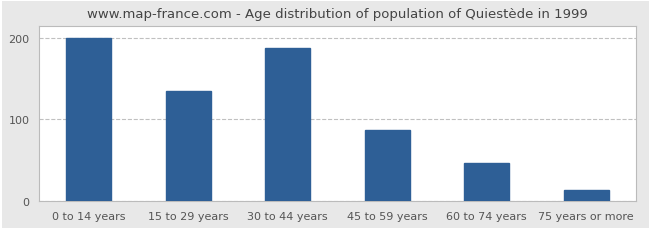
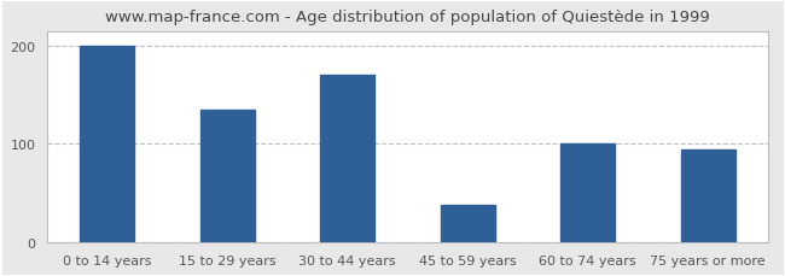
30 to 44 years: 188 -> 170
45 to 59 years: 87 -> 38
60 to 74 years: 47 -> 100
75 years or more: 13 -> 94
